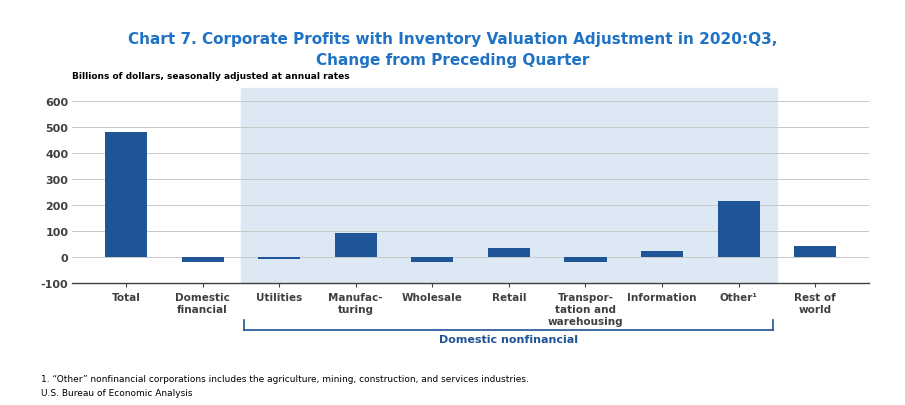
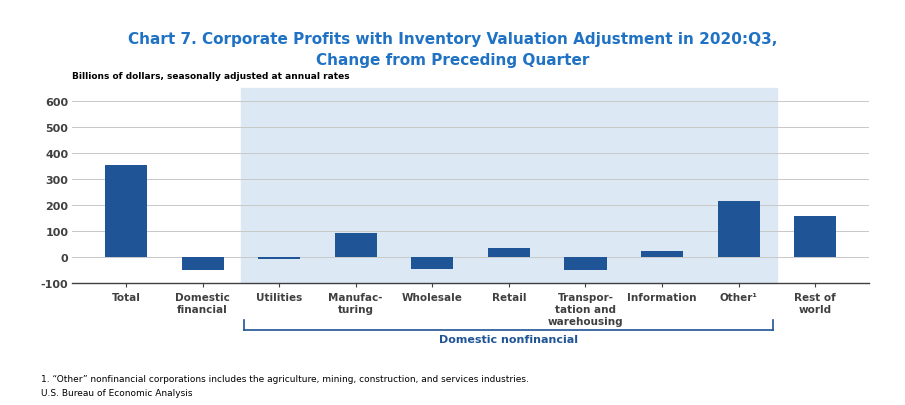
Total: 480 -> 355
Domestic financial: -20 -> -50
Wholesale: -18 -> -45
Transpor- tation and warehousing: -18 -> -50
Rest of world: 45 -> 160
